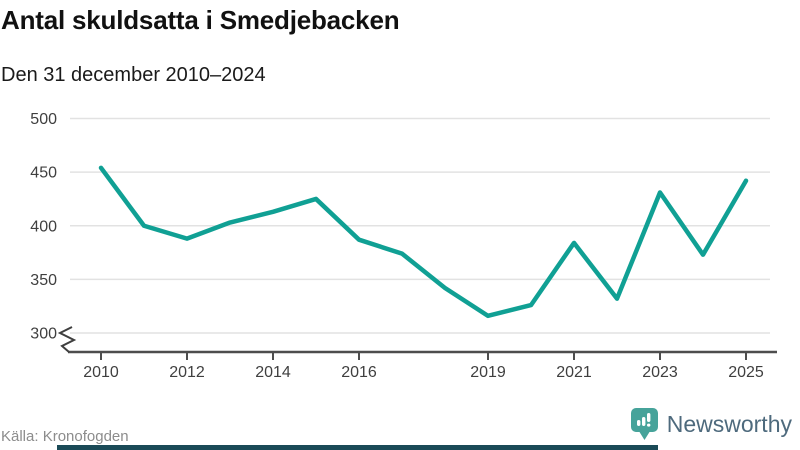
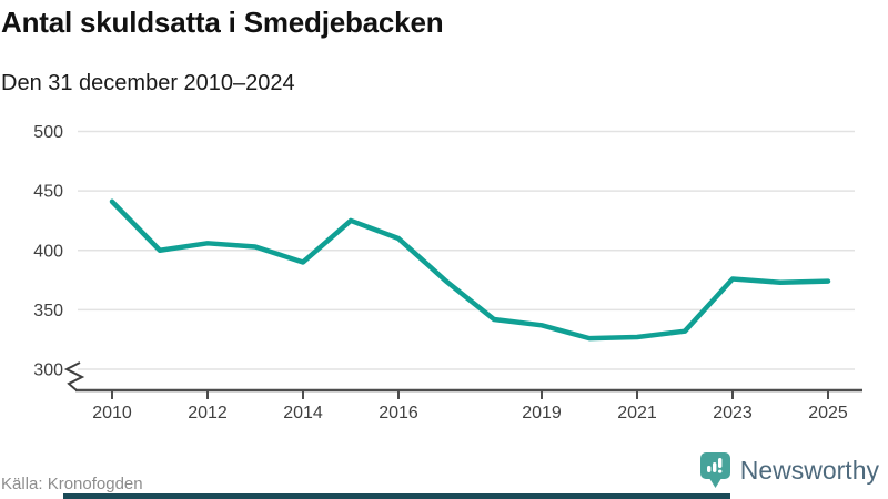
2010: 454 -> 441
2012: 388 -> 406
2014: 413 -> 390
2016: 387 -> 410
2019: 316 -> 337
2021: 384 -> 327
2023: 431 -> 376
2025: 442 -> 374
